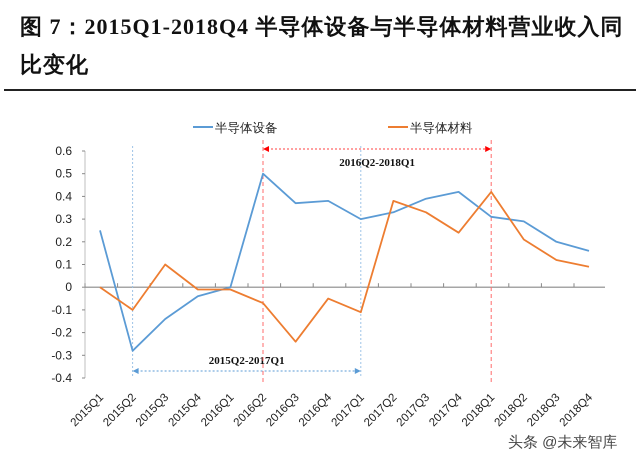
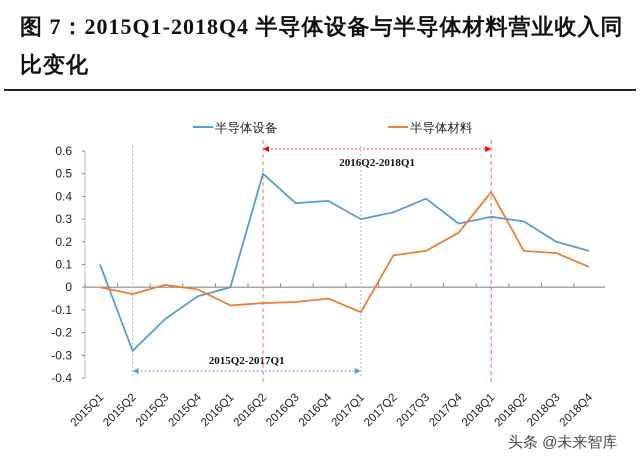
半导体设备/2015Q1: 0.25 -> 0.10
半导体材料/2015Q2: -0.10 -> -0.03
半导体材料/2015Q3: 0.10 -> 0.01
半导体材料/2016Q1: -0.01 -> -0.08
半导体材料/2016Q3: -0.24 -> -0.07
半导体材料/2017Q2: 0.38 -> 0.14
半导体材料/2017Q3: 0.33 -> 0.16
半导体设备/2017Q4: 0.42 -> 0.28
半导体材料/2018Q2: 0.21 -> 0.16
半导体材料/2018Q3: 0.12 -> 0.15
